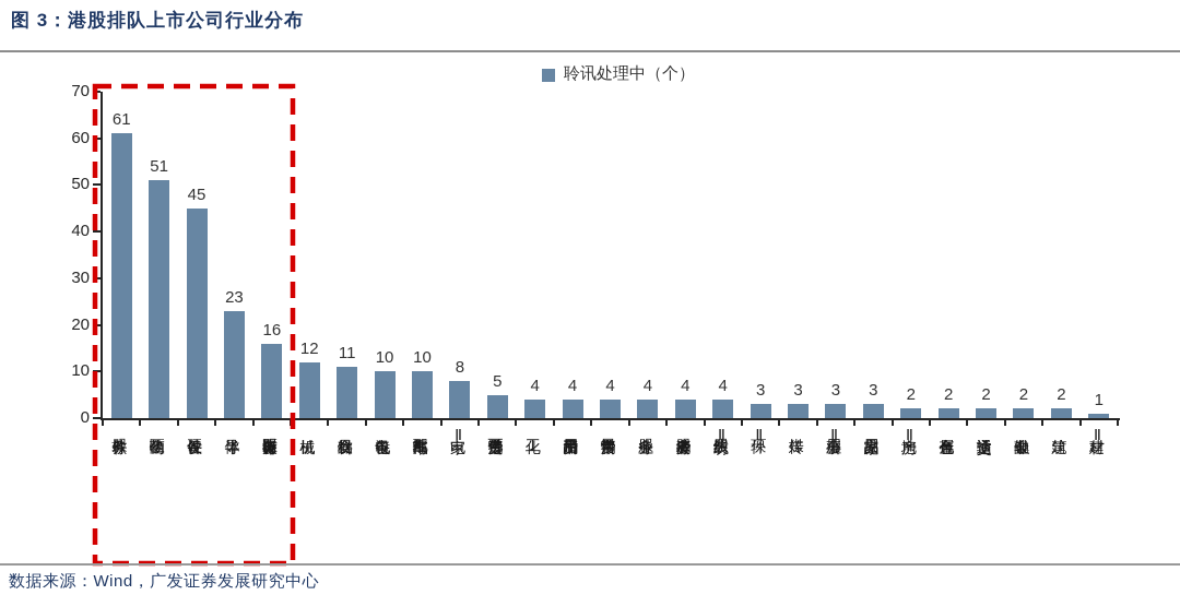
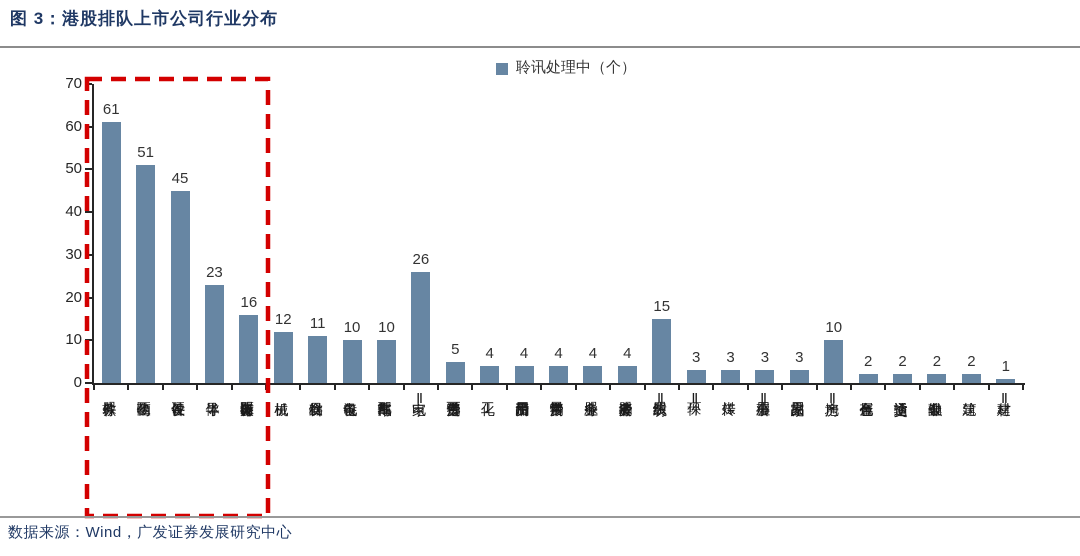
家电Ⅱ: 8 -> 26
纺织服装Ⅱ: 4 -> 15
房地产Ⅱ: 2 -> 10
